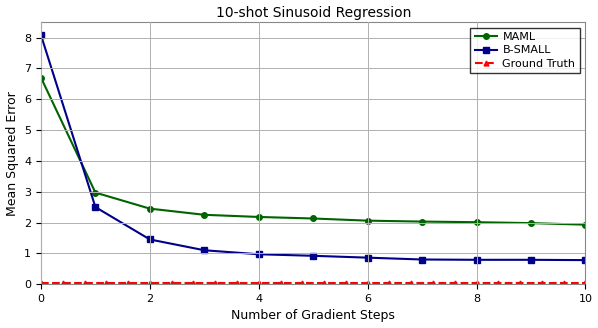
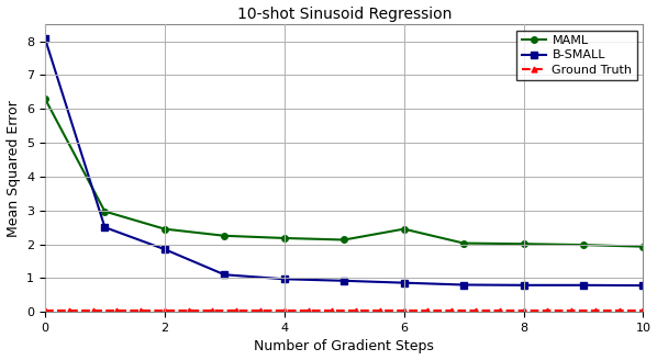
MAML/0: 6.70 -> 6.30
B-SMALL/2: 1.45 -> 1.85
MAML/6: 2.06 -> 2.45
